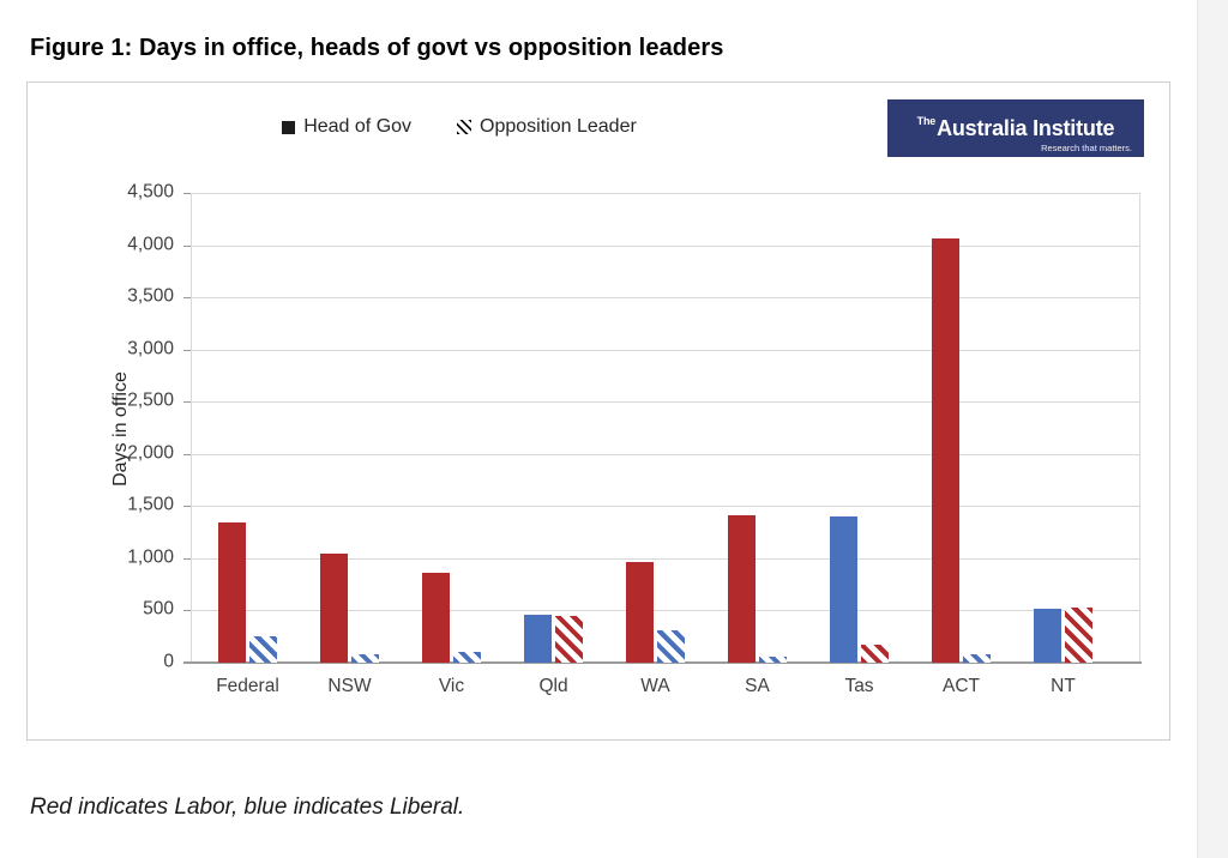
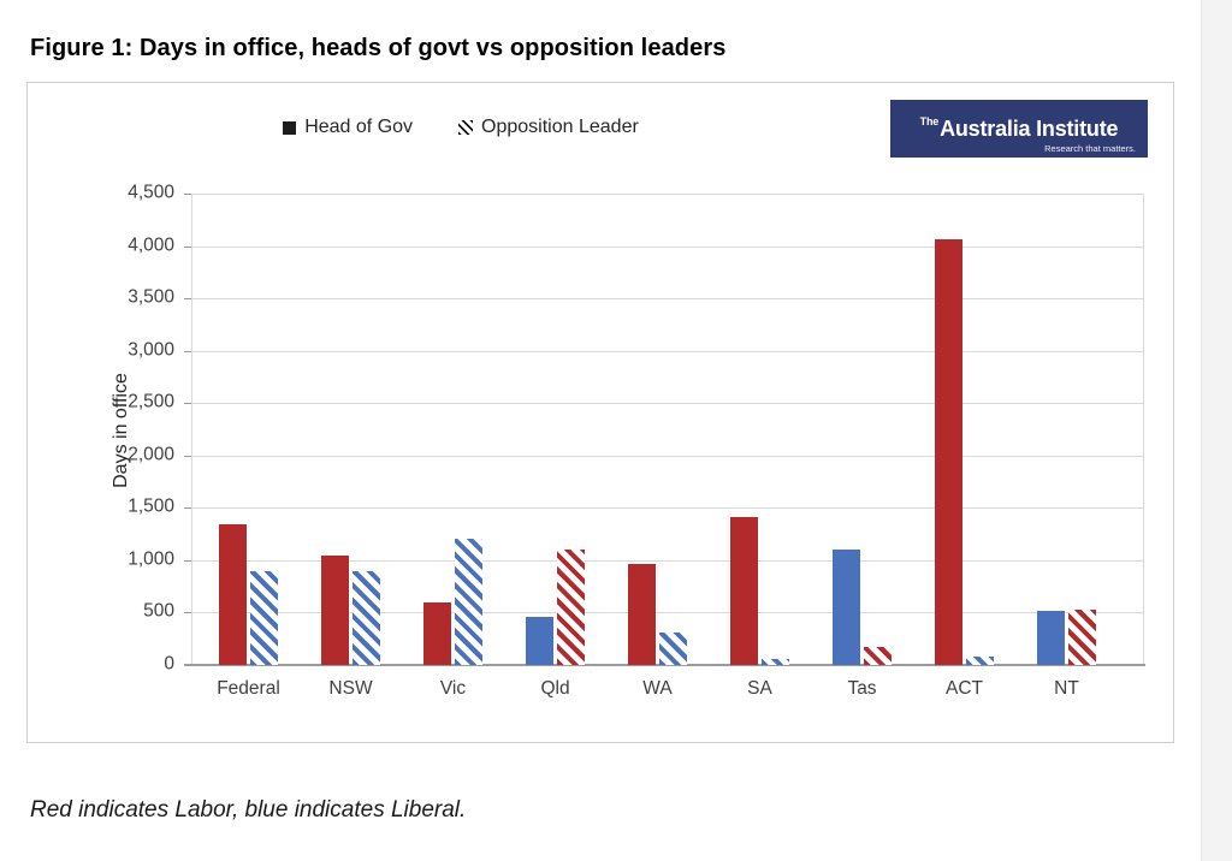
Opposition Leader/Federal: 200 -> 900
Opposition Leader/NSW: 100 -> 900
Head of Gov/Vic: 900 -> 600
Opposition Leader/Vic: 100 -> 1200
Opposition Leader/Qld: 400 -> 1100
Head of Gov/Tas: 1400 -> 1100
